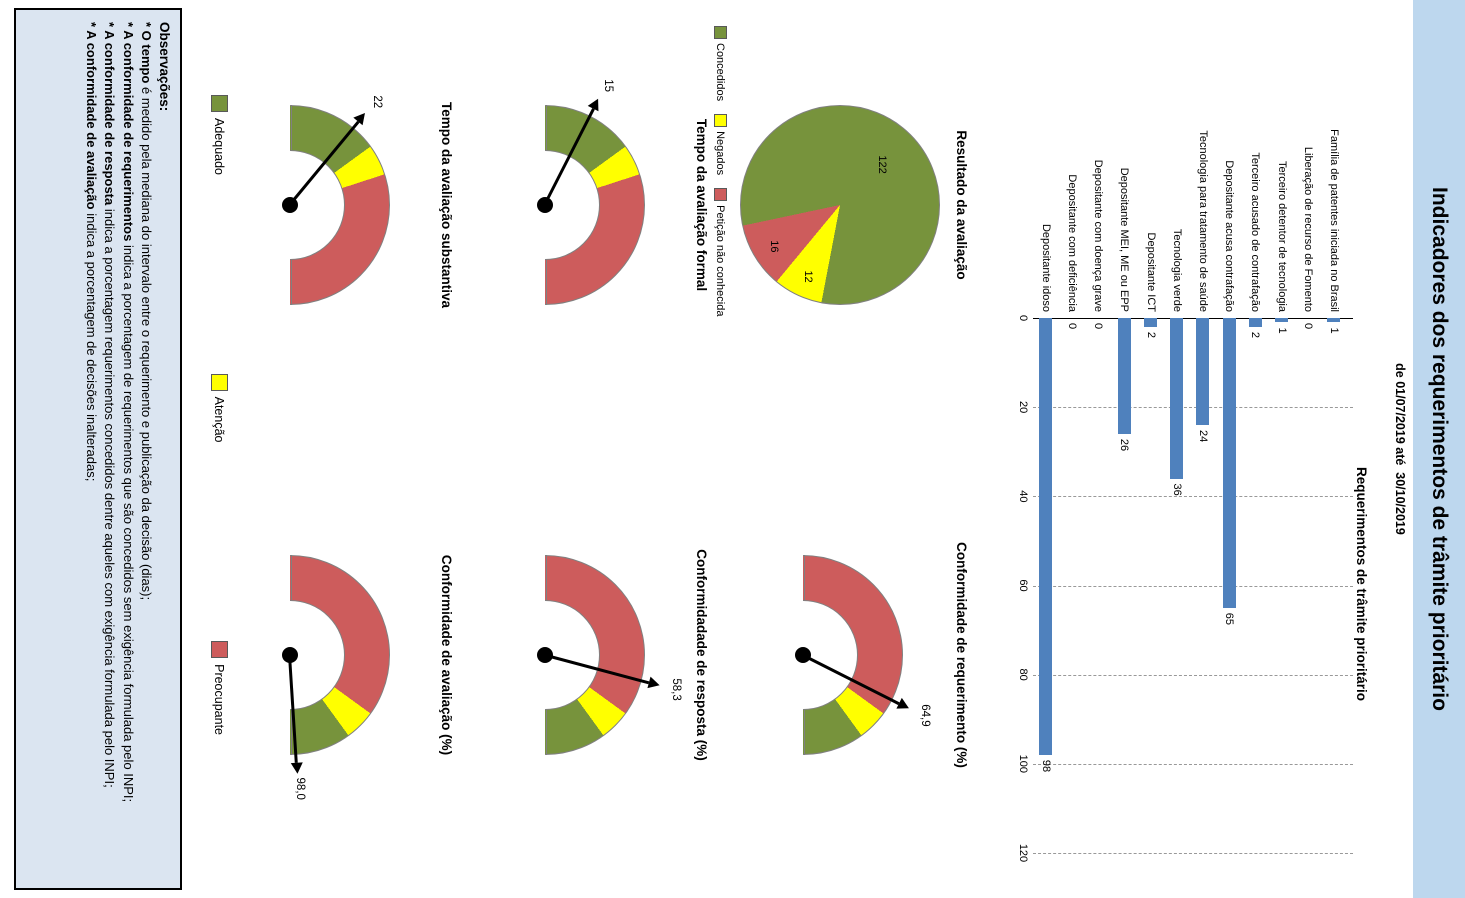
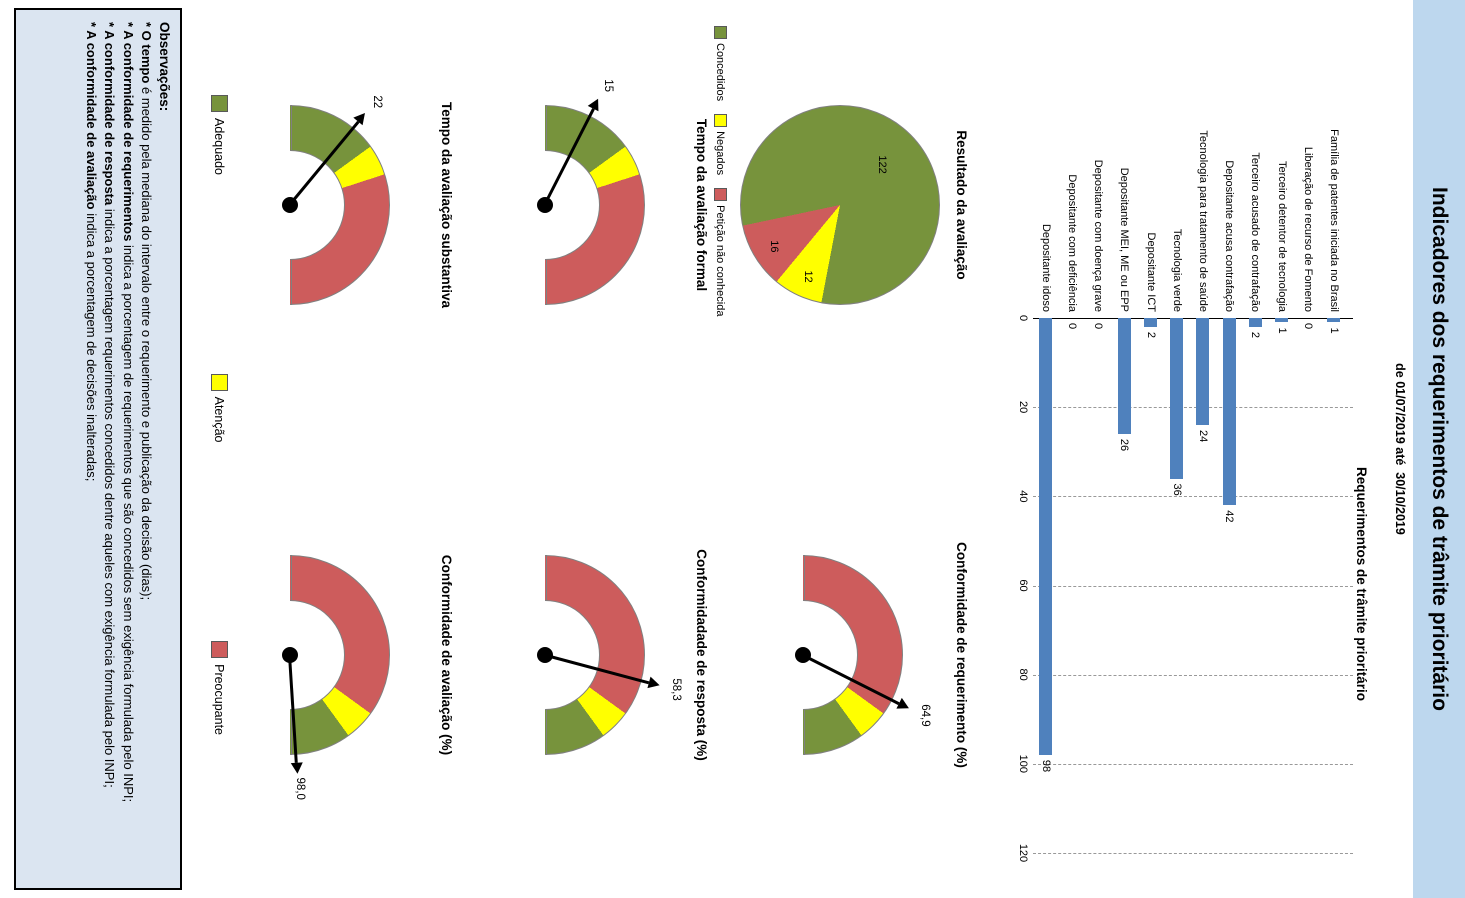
Requerimentos de trâmite prioritário/Depositante acusa contrafação: 65 -> 42
